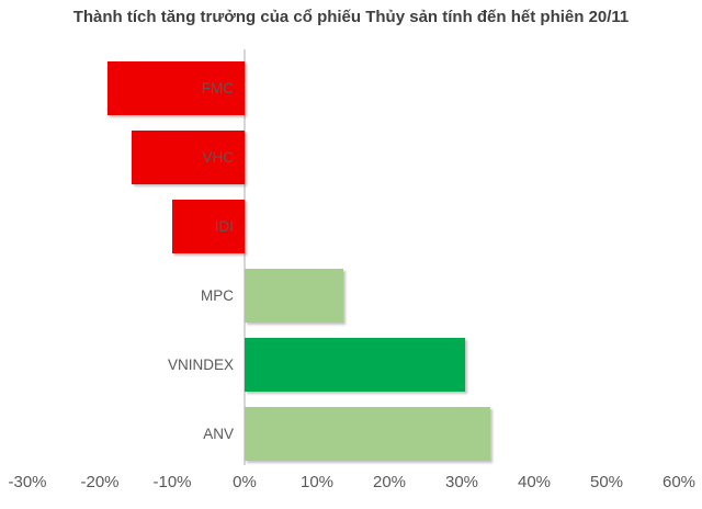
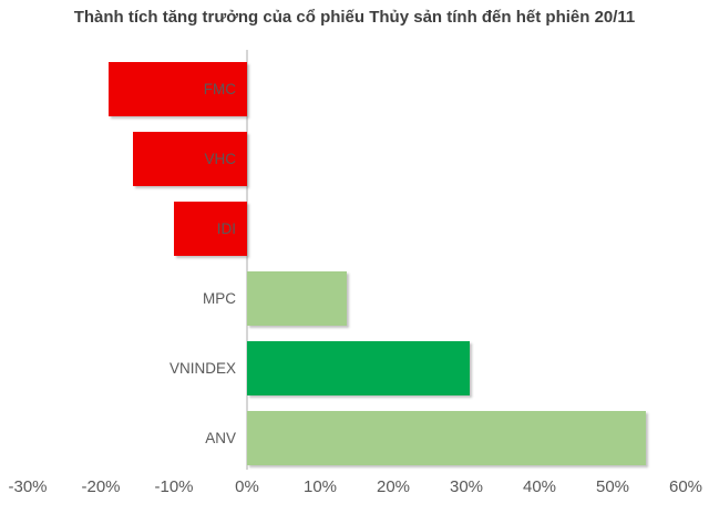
ANV: 34% -> 54%
